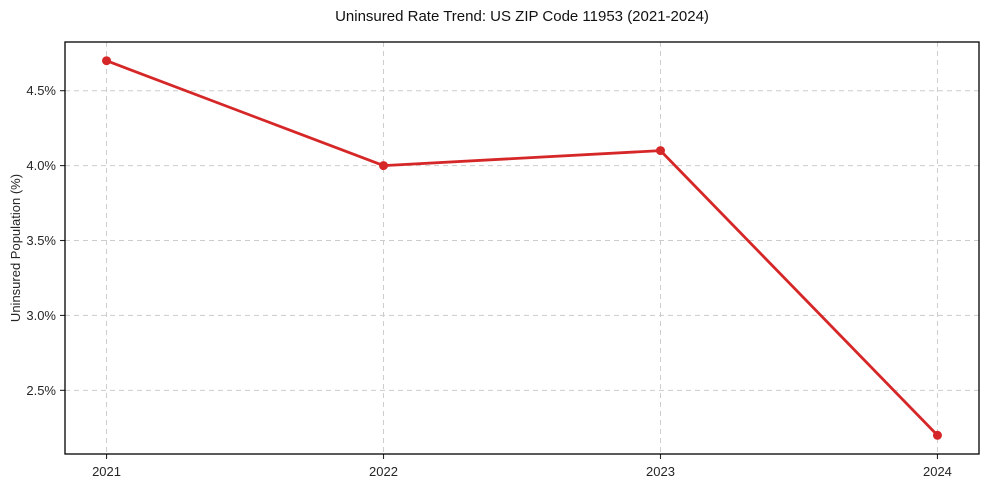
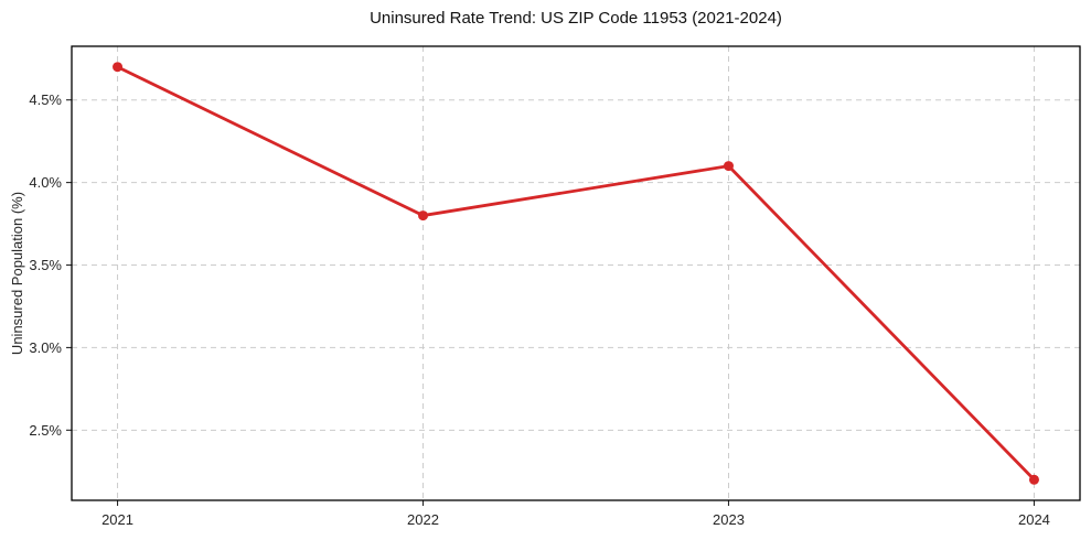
2022: 4.0% -> 3.8%
